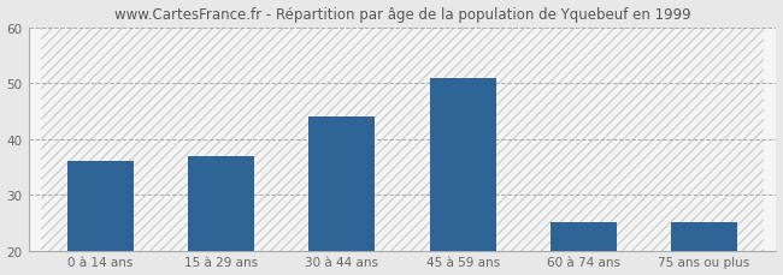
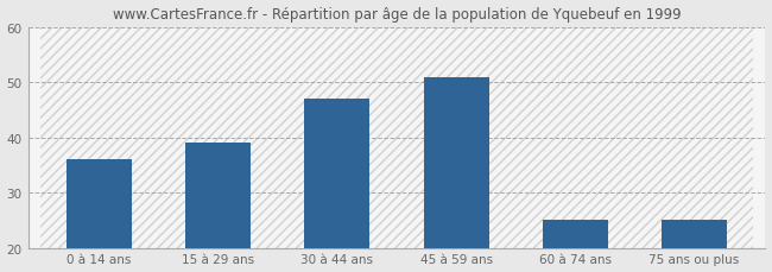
15 à 29 ans: 37 -> 39
30 à 44 ans: 44 -> 47
